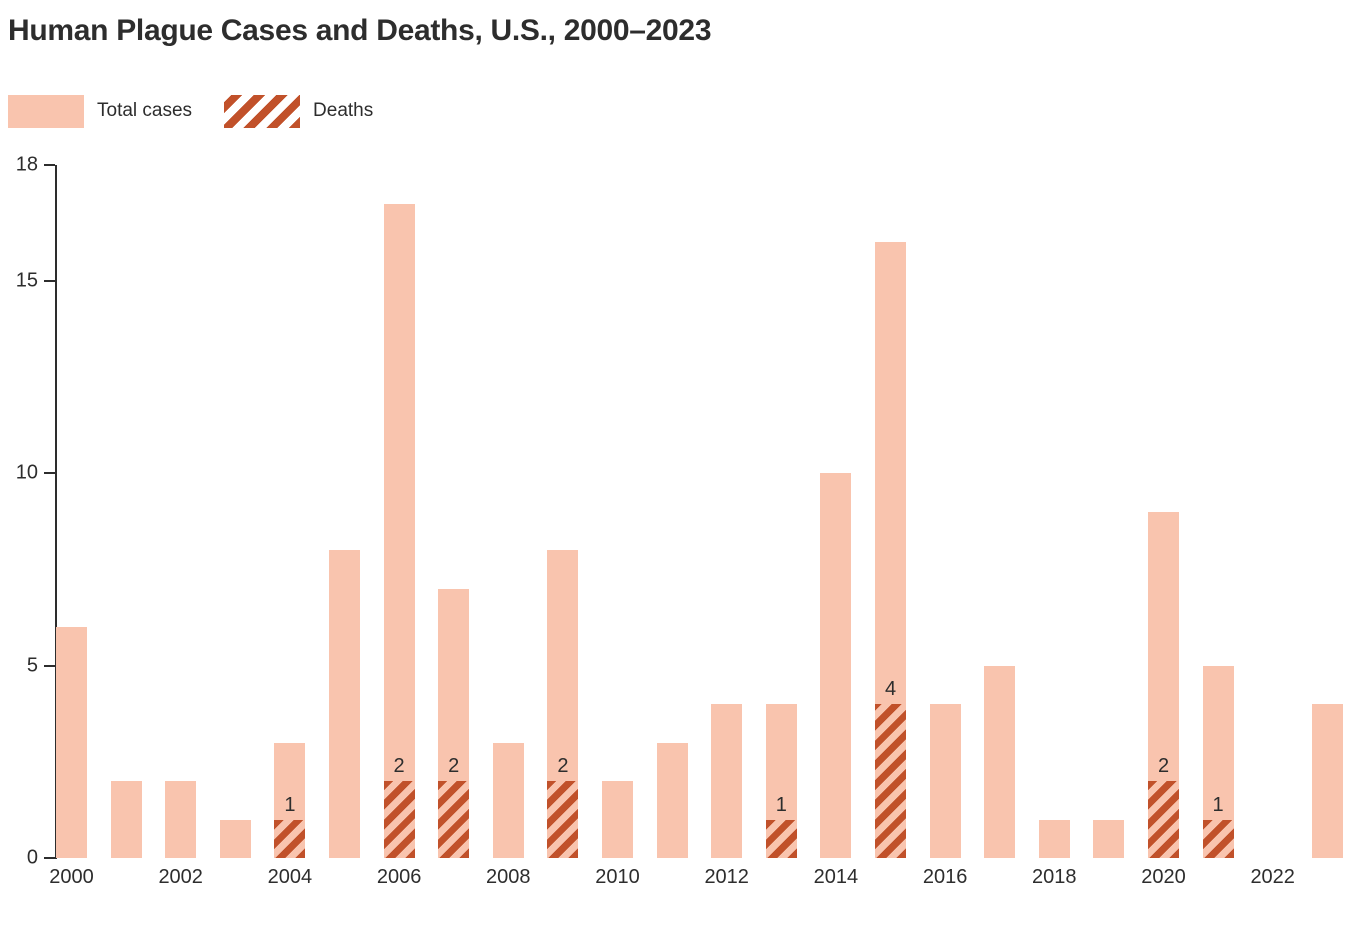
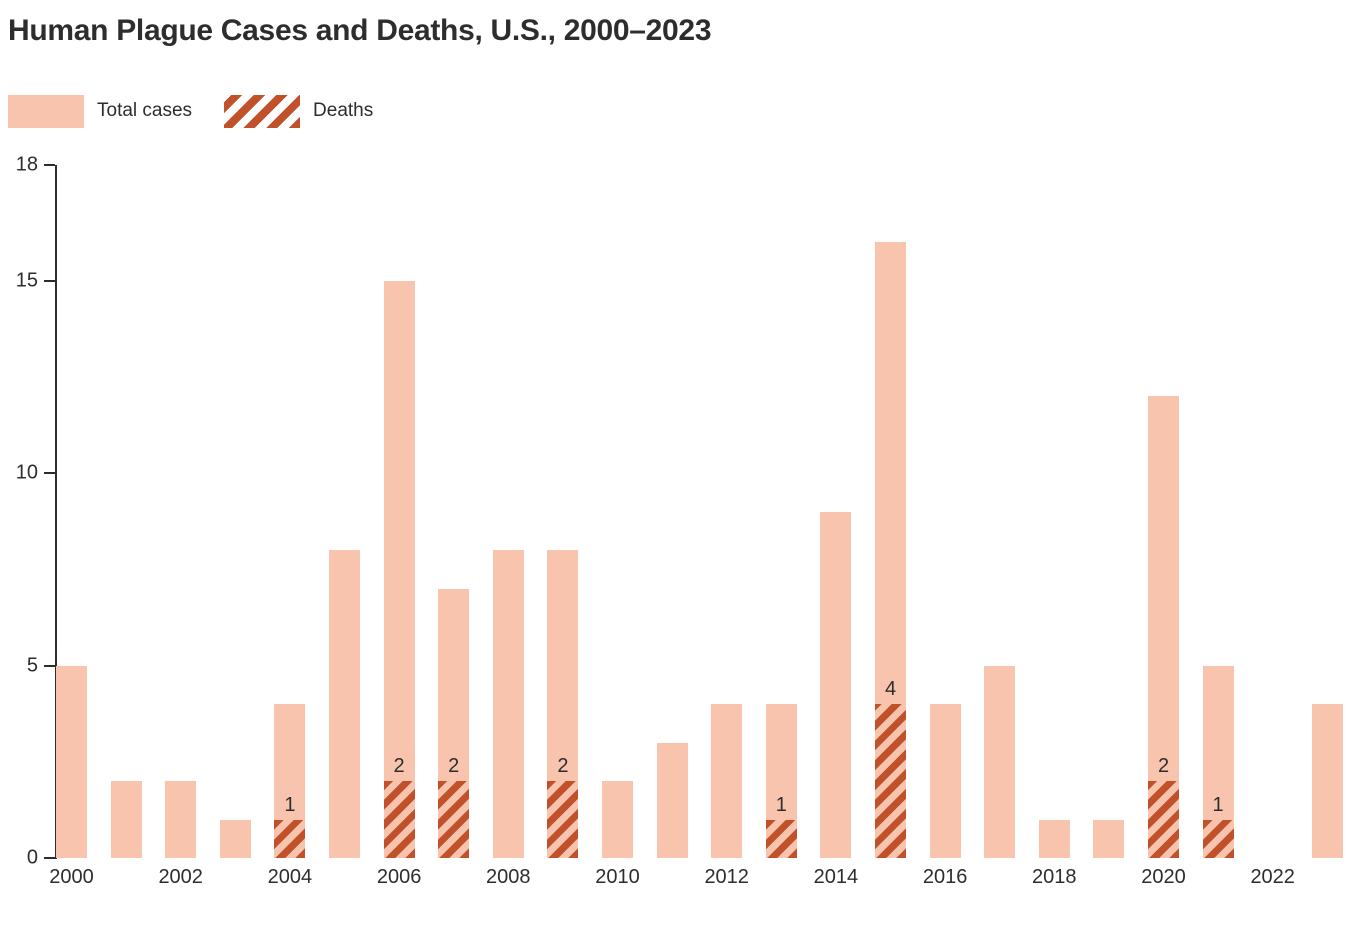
Total cases/2000: 6 -> 5
Total cases/2004: 3 -> 4
Total cases/2006: 17 -> 15
Total cases/2008: 3 -> 8
Total cases/2014: 10 -> 9
Total cases/2020: 9 -> 12
